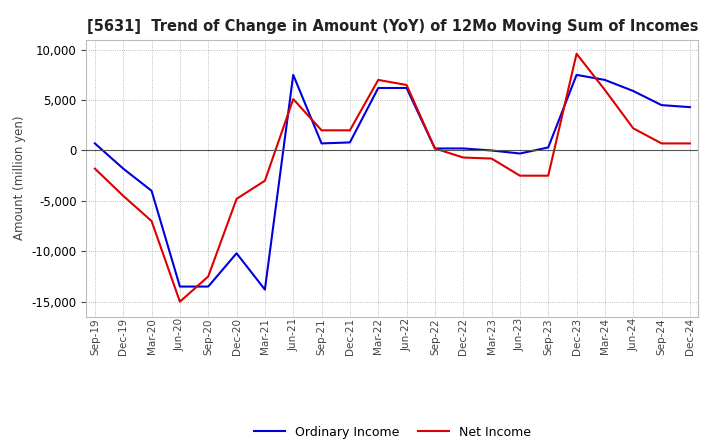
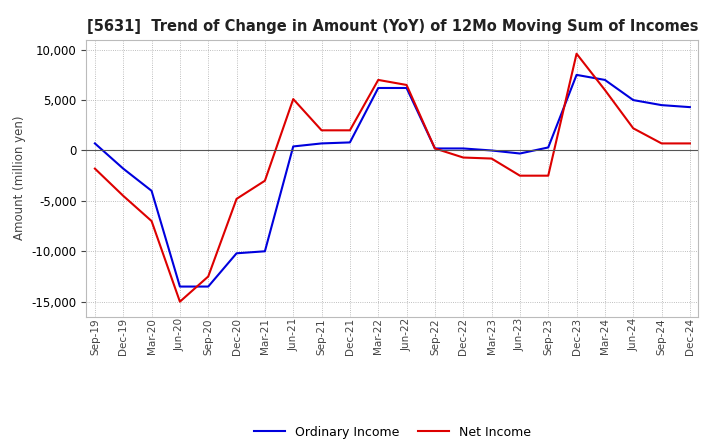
Ordinary Income/Mar-21: -13,800 -> -10,000
Ordinary Income/Jun-21: 7,500 -> 400
Ordinary Income/Jun-24: 5,900 -> 5,000
